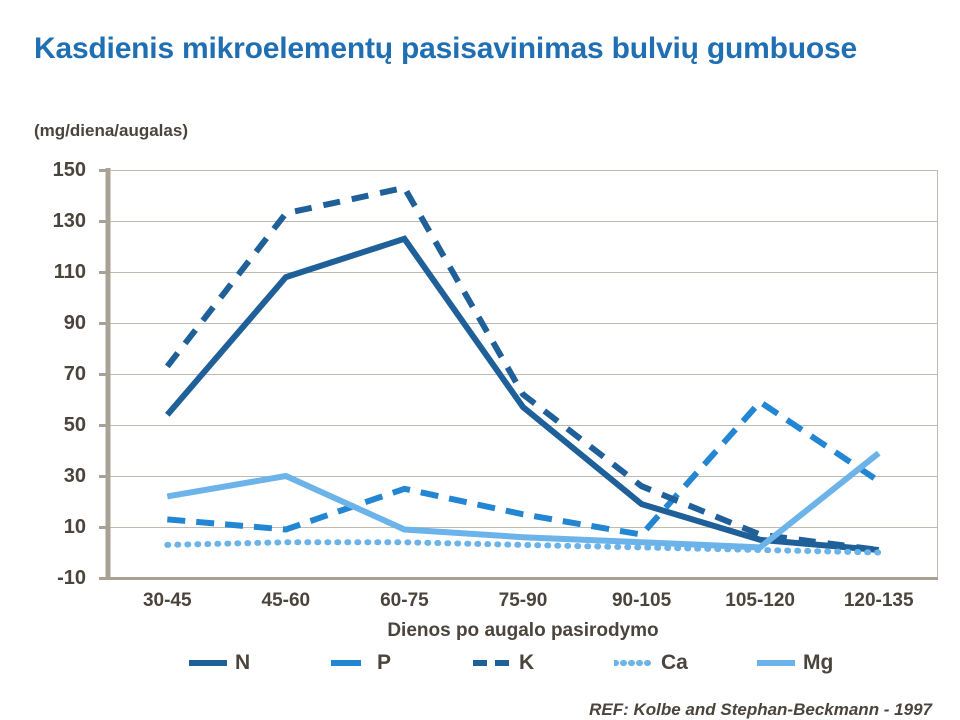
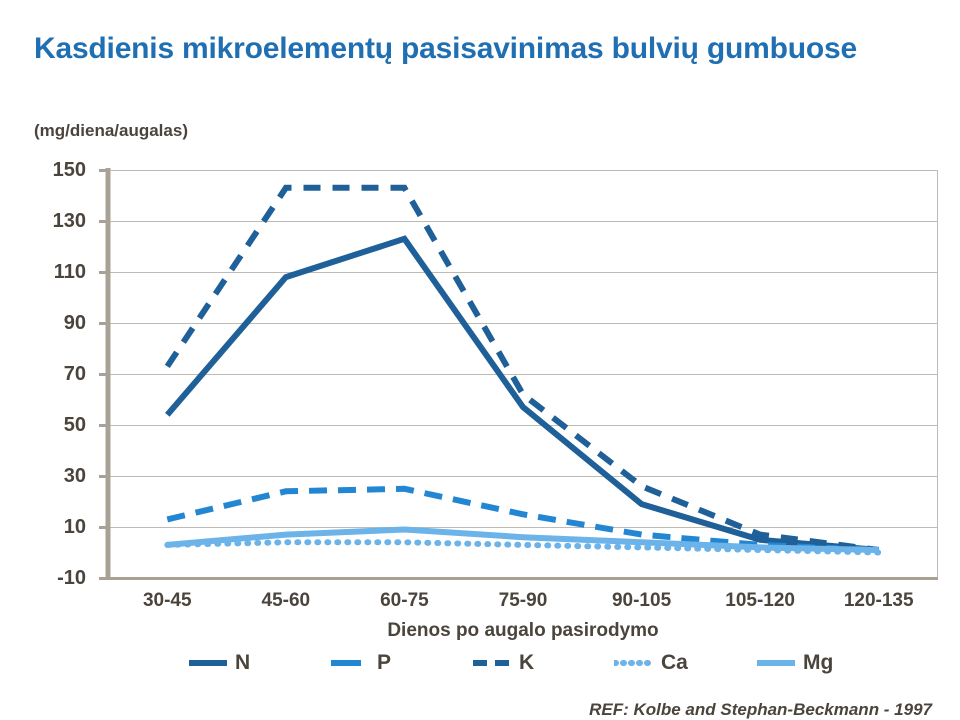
Mg/30-45: 22 -> 3
P/45-60: 9 -> 24
K/45-60: 133 -> 143
Mg/45-60: 30 -> 7
P/105-120: 59 -> 3
P/120-135: 28 -> 1
Mg/120-135: 39 -> 1
